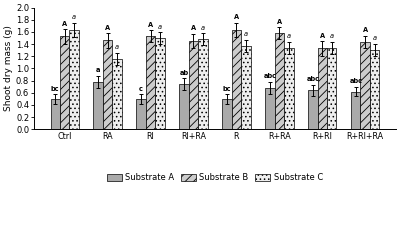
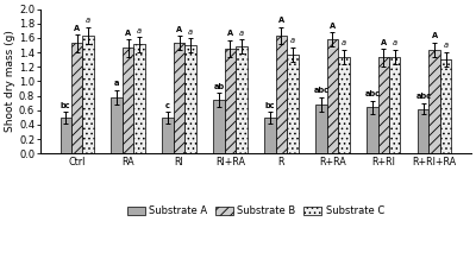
Substrate C/RA: 1.16 -> 1.51
